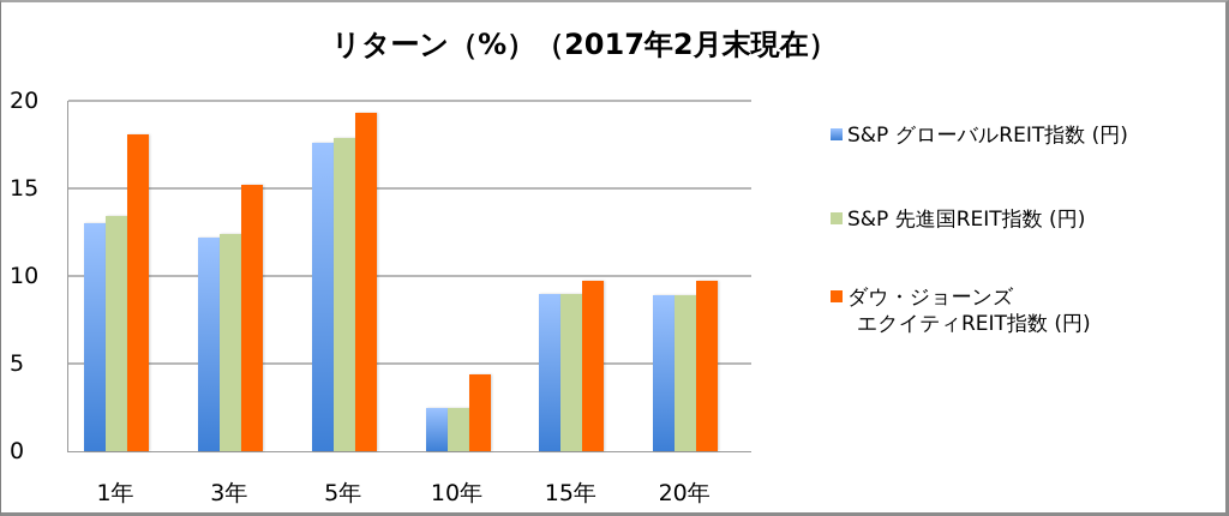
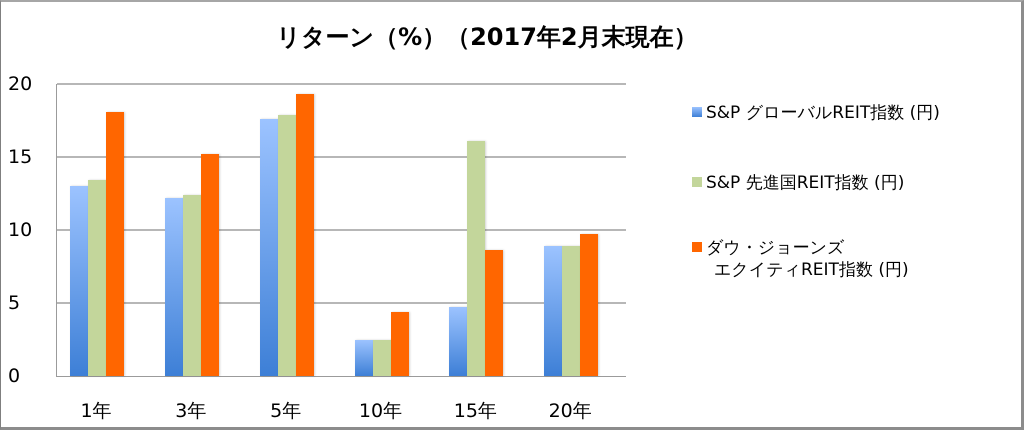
S&P グローバルREIT指数 (円)/15年: 9.0 -> 4.7
S&P 先進国REIT指数 (円)/15年: 9.0 -> 16.1
ダウ・ジョーンズ エクイティREIT指数 (円)/15年: 9.7 -> 8.6
